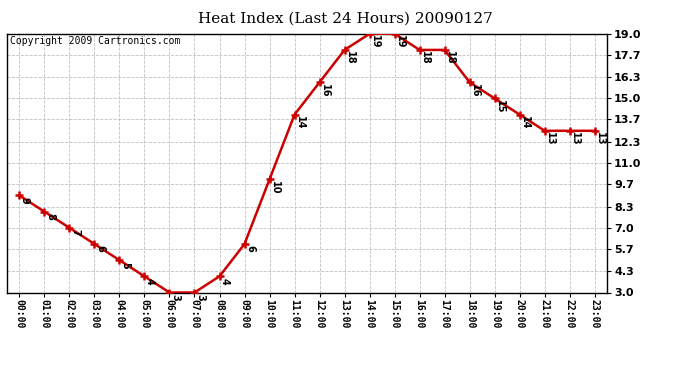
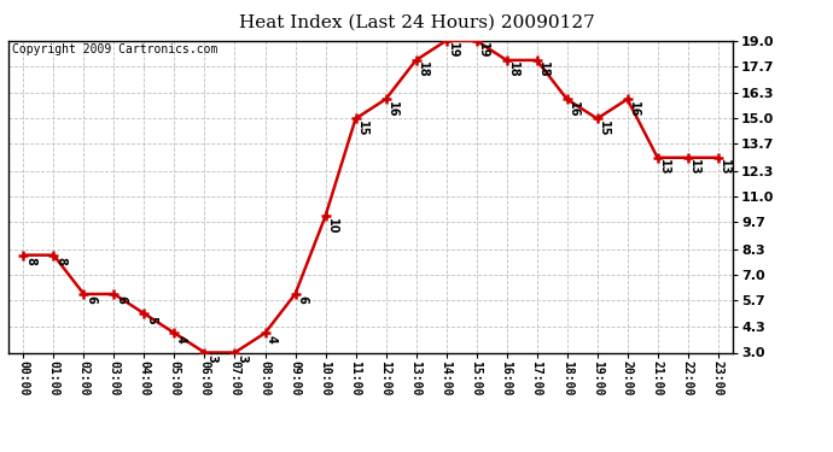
00:00: 9 -> 8
02:00: 7 -> 6
11:00: 14 -> 15
20:00: 14 -> 16
